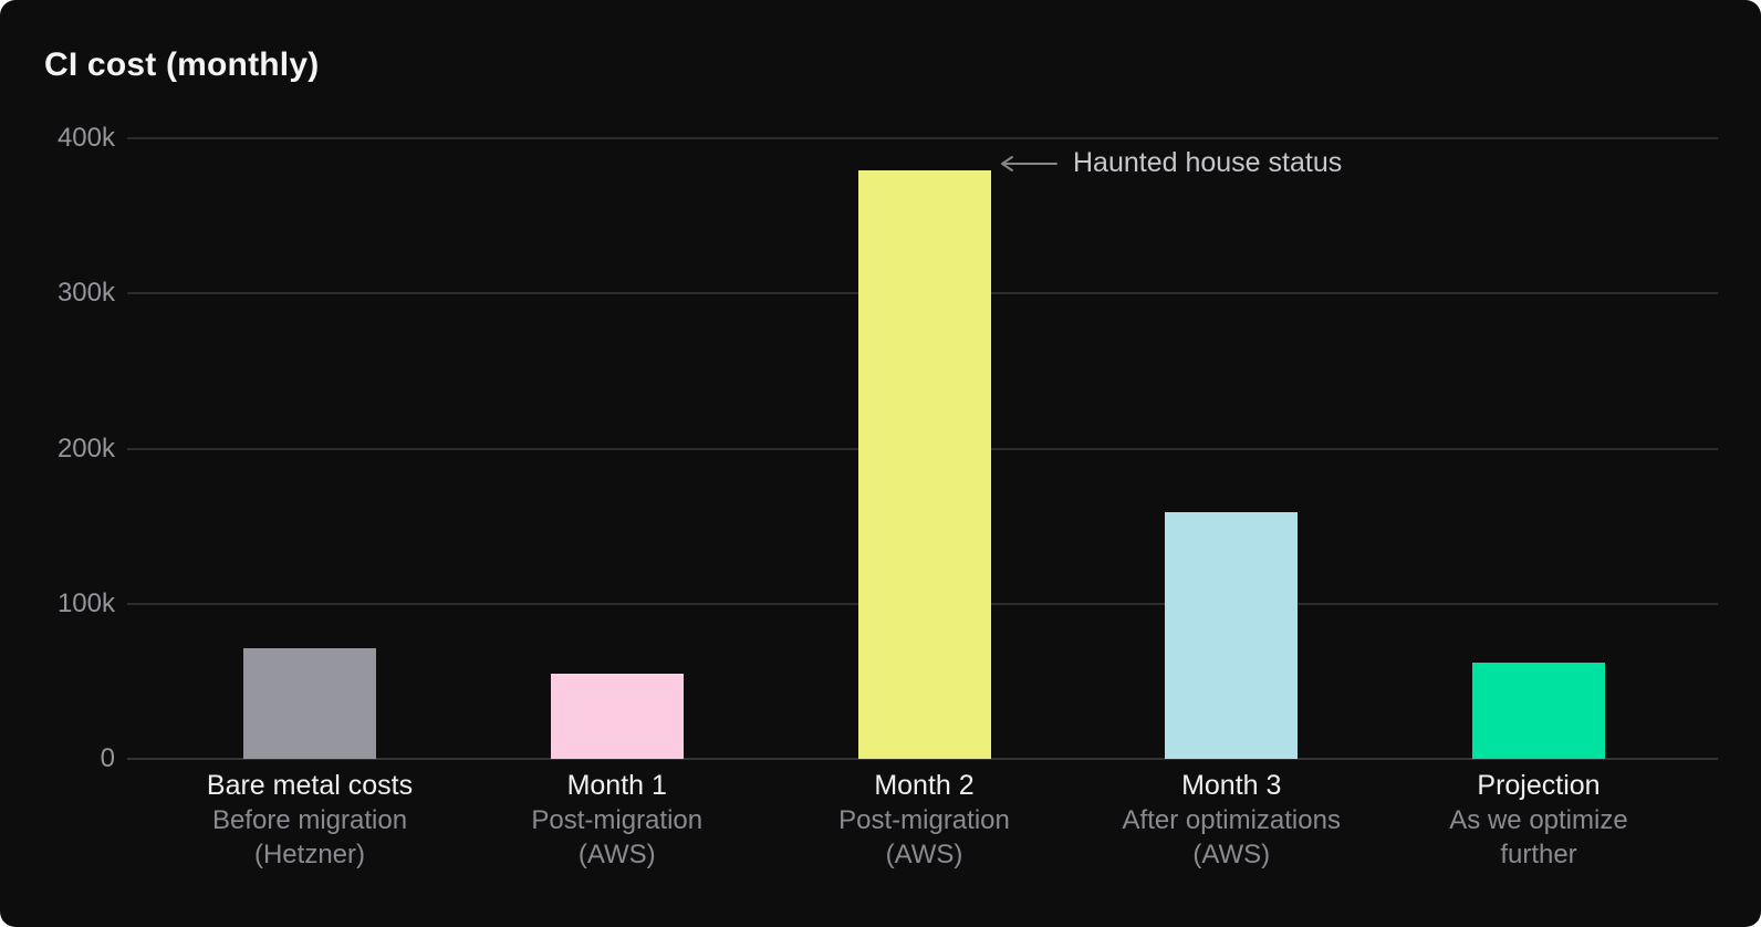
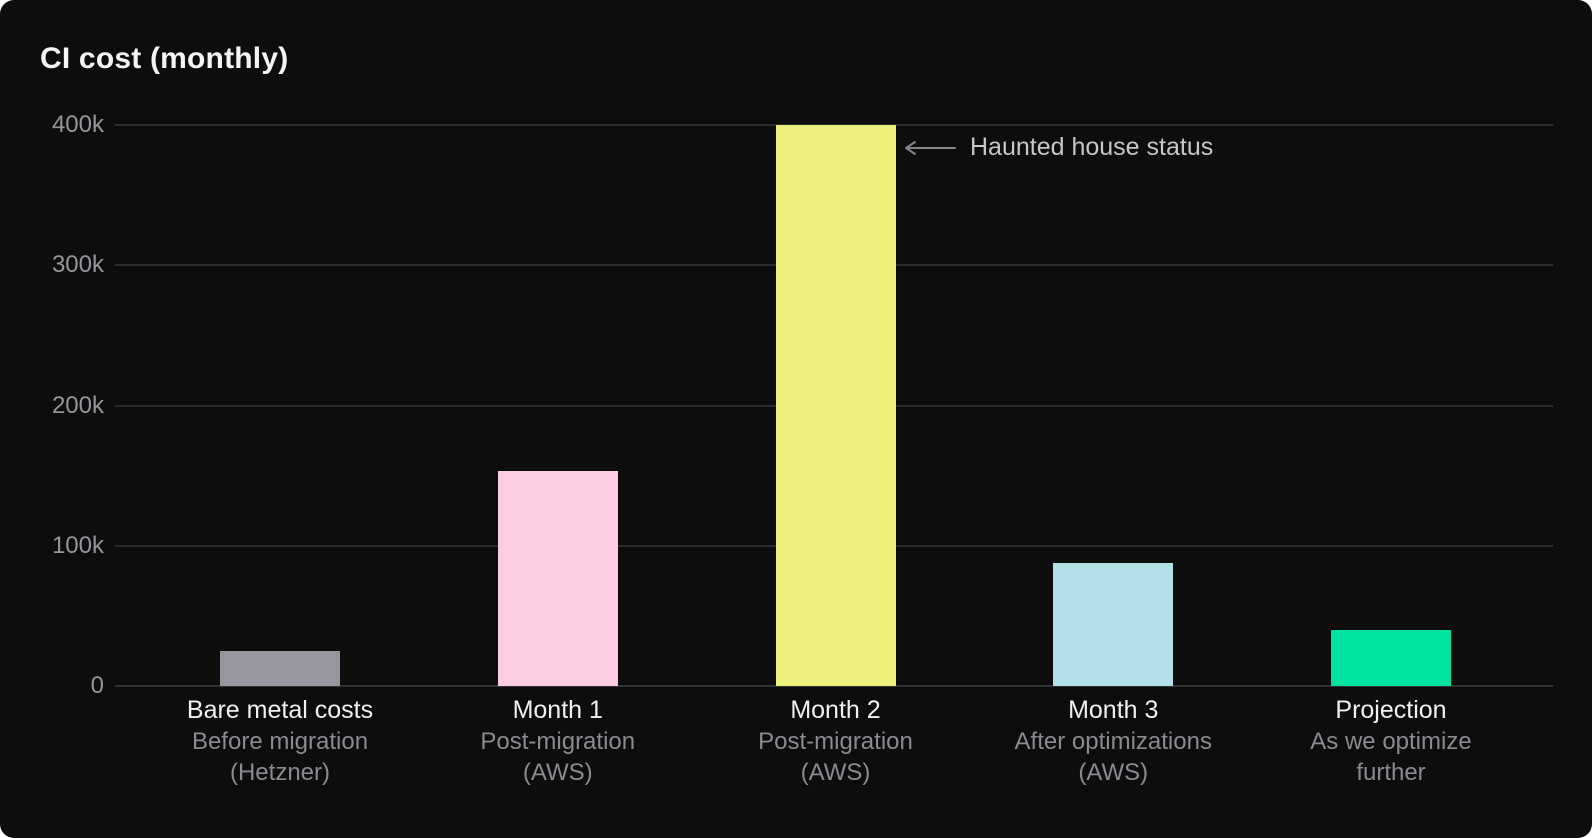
Bare metal costs: 71k -> 25k
Month 1: 55k -> 153k
Month 2: 379k -> 400k
Month 3: 159k -> 88k
Projection: 62k -> 40k
